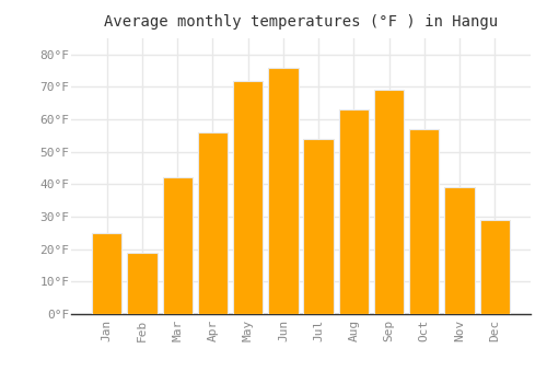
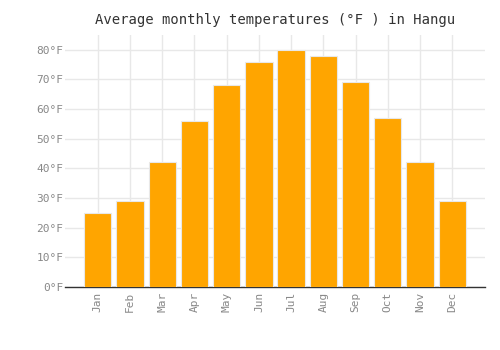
Feb: 19°F -> 29°F
May: 72°F -> 68°F
Jul: 54°F -> 80°F
Aug: 63°F -> 78°F
Nov: 39°F -> 42°F
